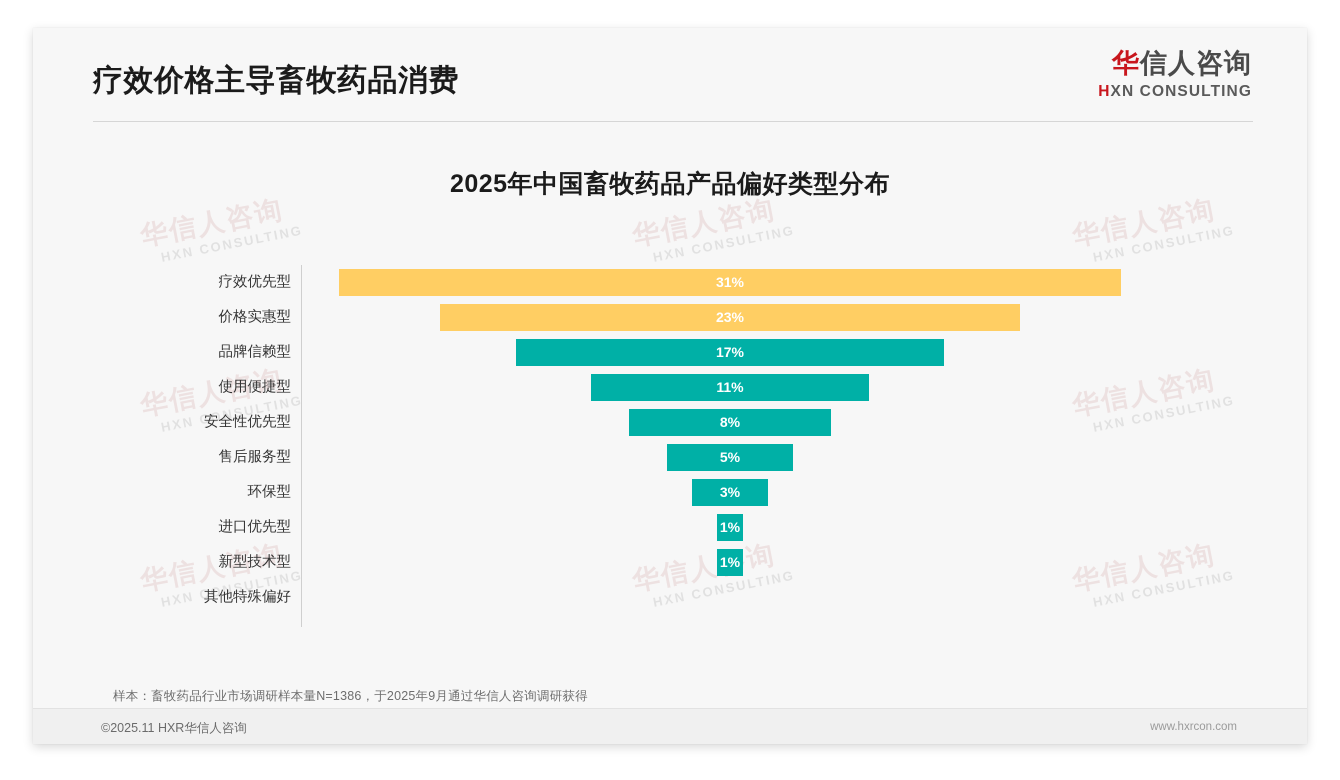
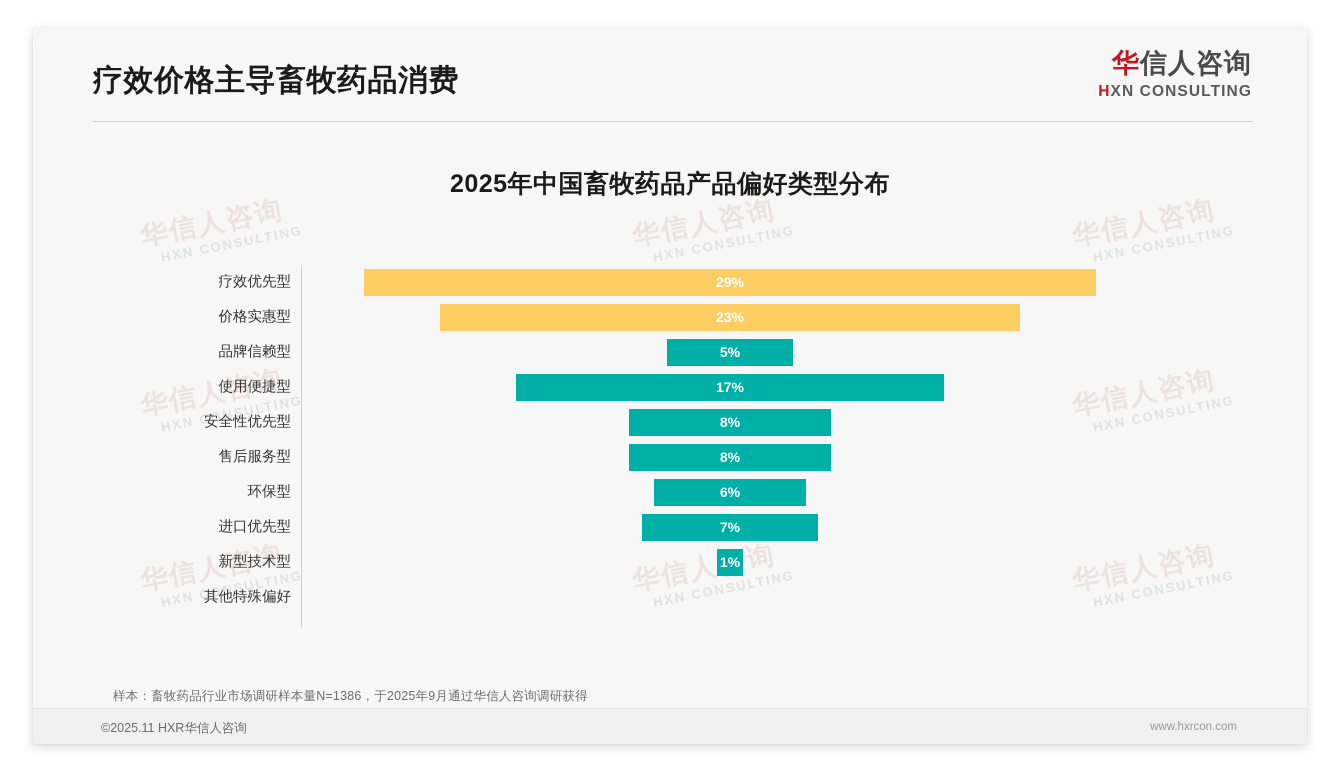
疗效优先型: 31% -> 29%
品牌信赖型: 17% -> 5%
使用便捷型: 11% -> 17%
售后服务型: 5% -> 8%
环保型: 3% -> 6%
进口优先型: 1% -> 7%
